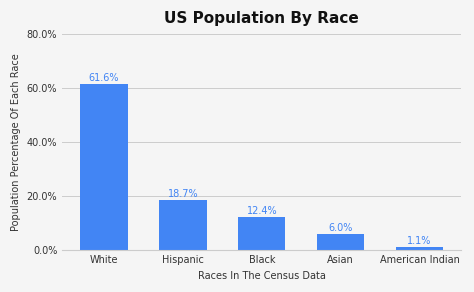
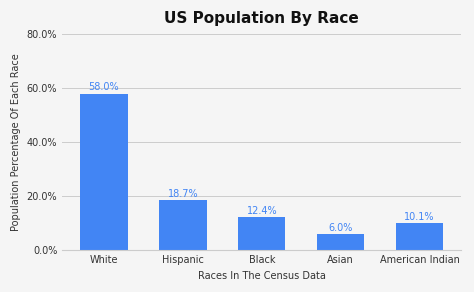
White: 61.6% -> 58.0%
American Indian: 1.1% -> 10.1%
